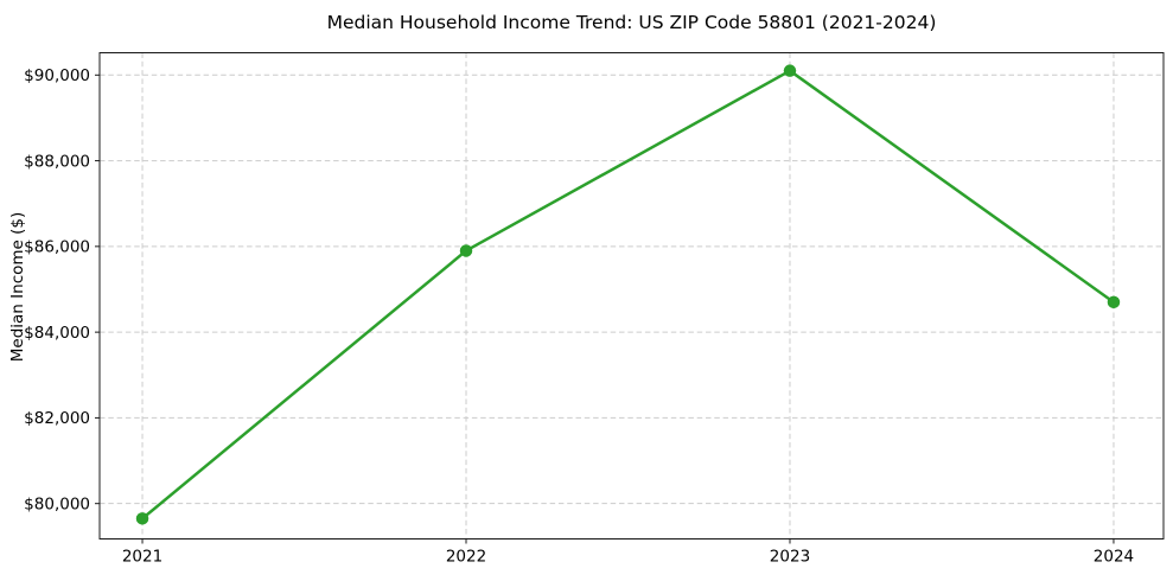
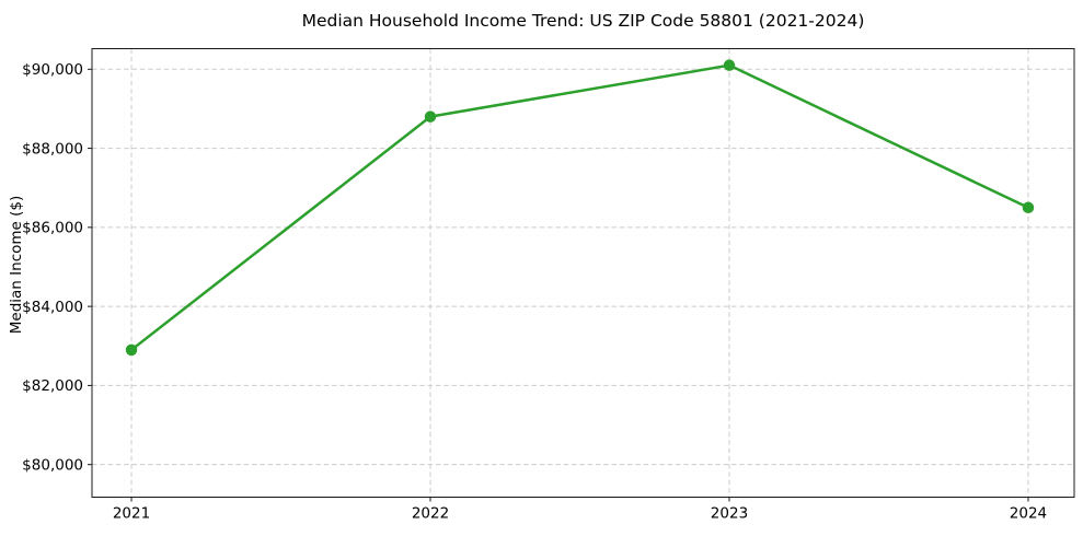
2021: $79600 -> $82900
2022: $85900 -> $88800
2024: $84700 -> $86500
